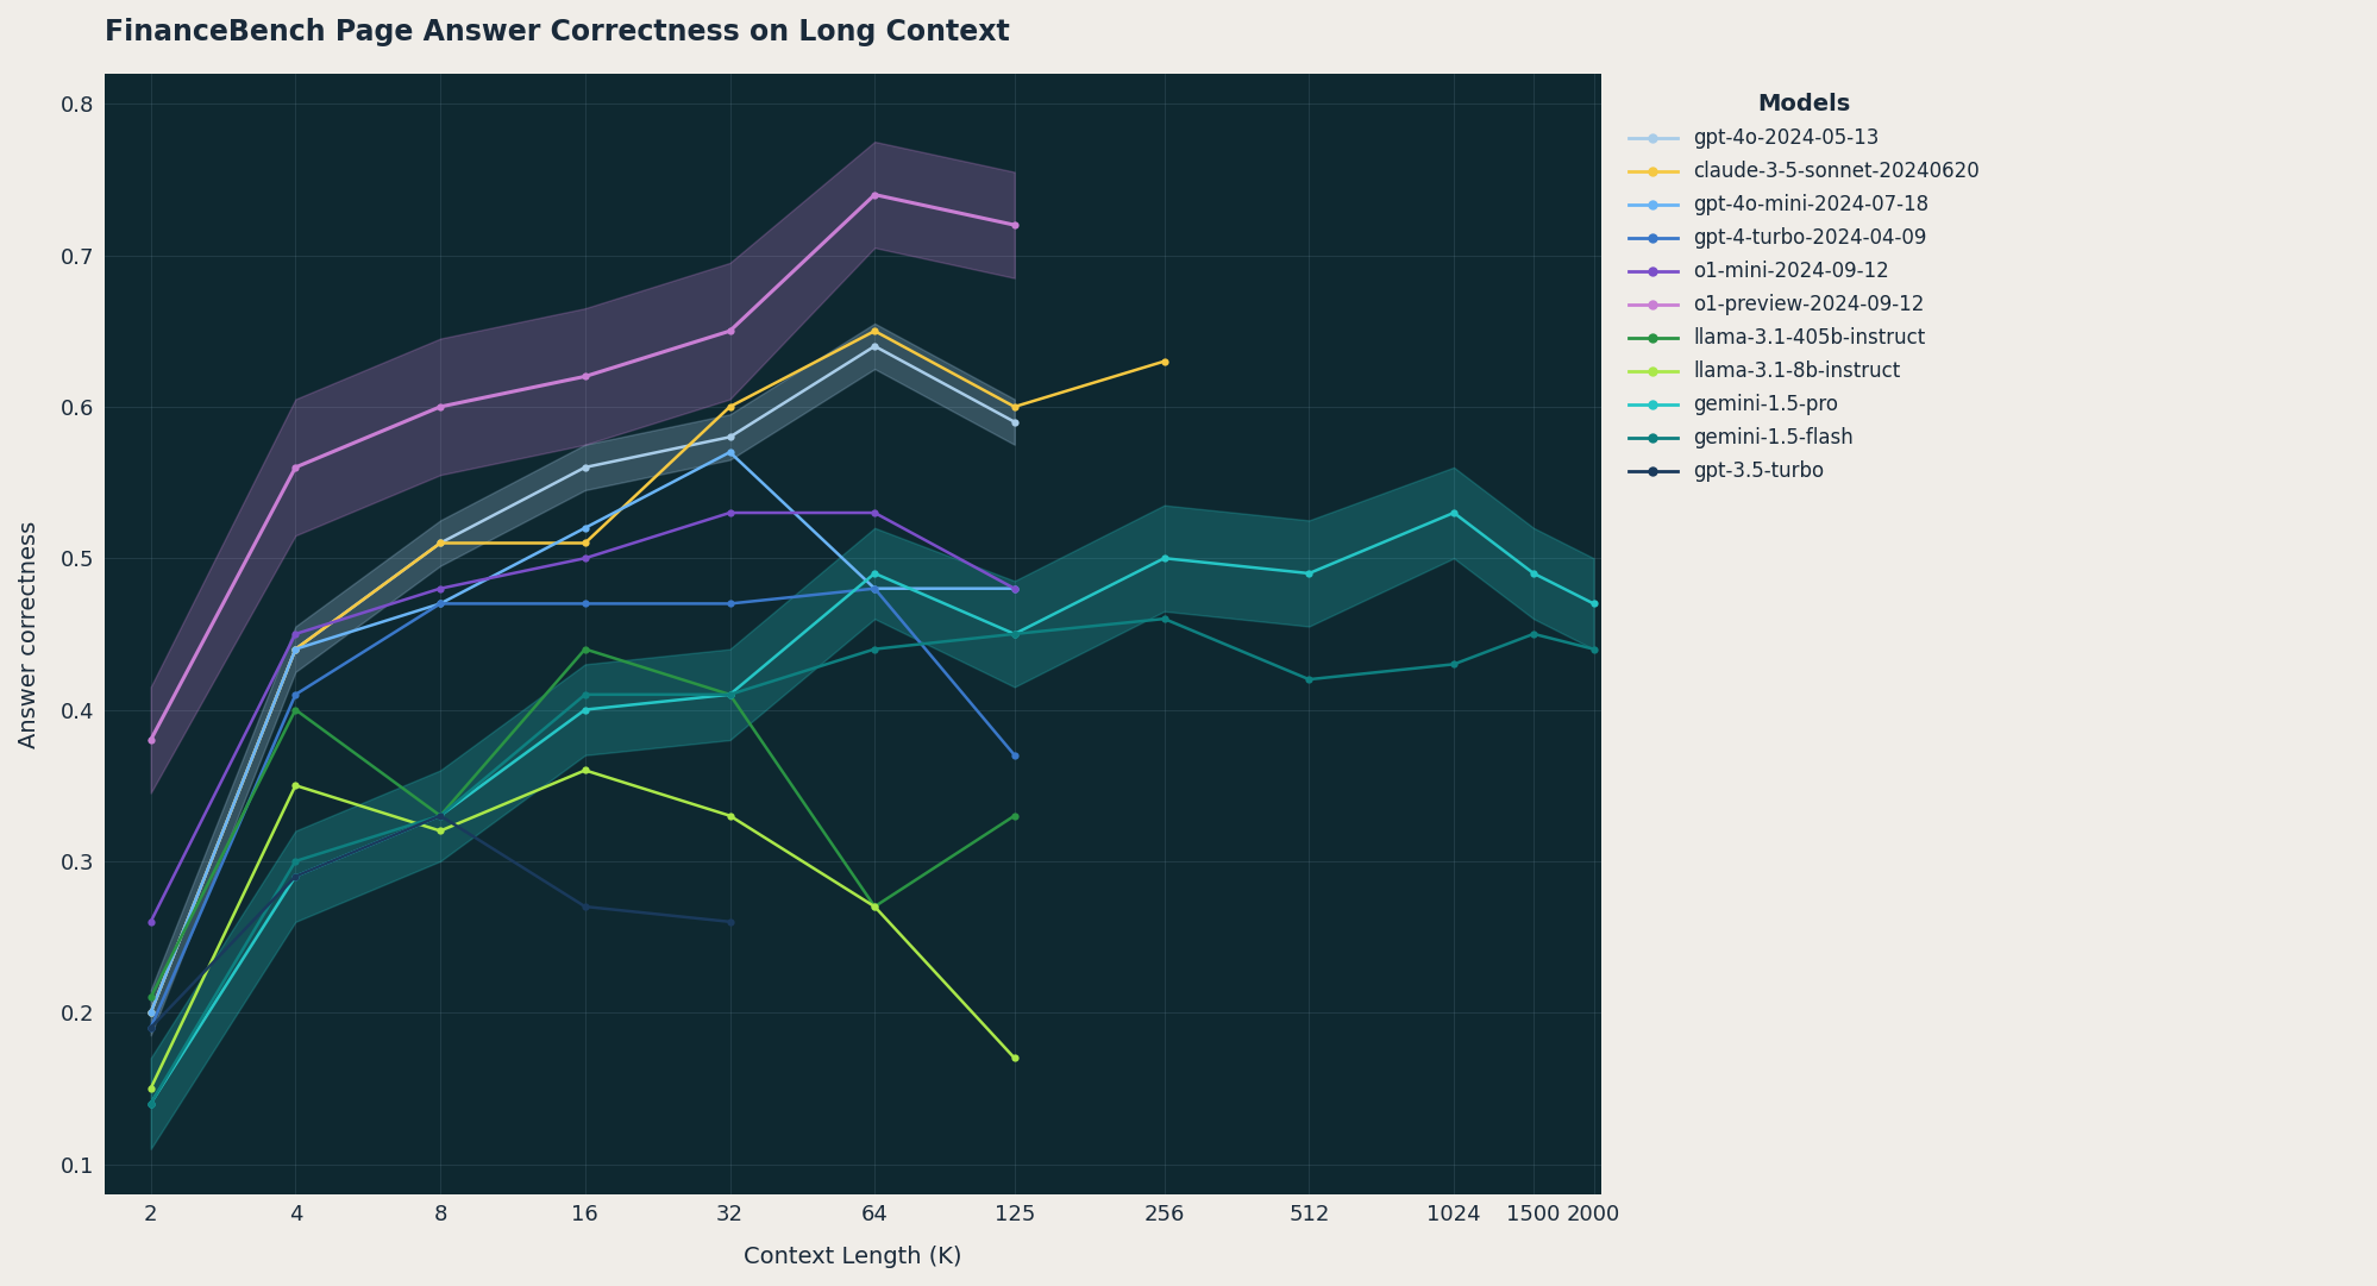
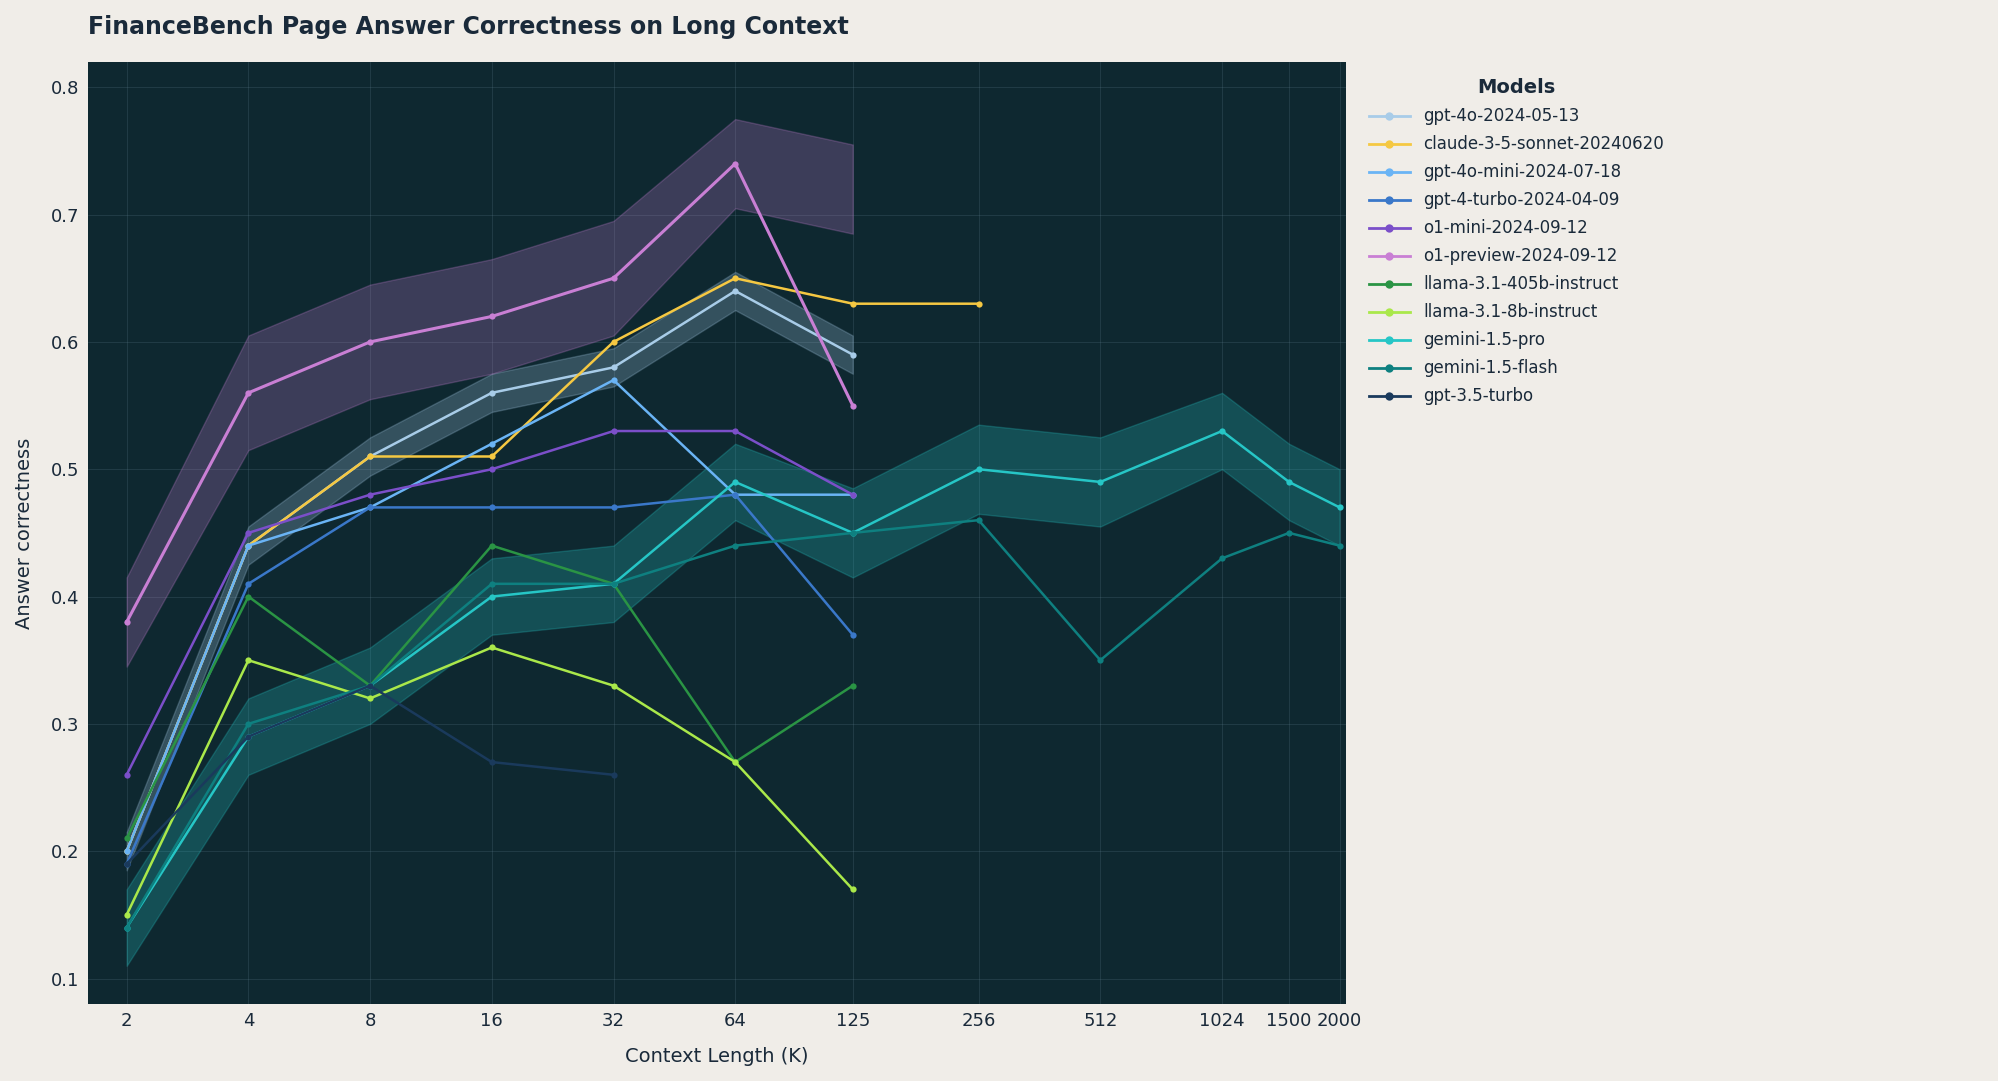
claude-3-5-sonnet-20240620/125: 0.60 -> 0.63
o1-preview-2024-09-12/125: 0.72 -> 0.55
gemini-1.5-flash/512: 0.42 -> 0.35
